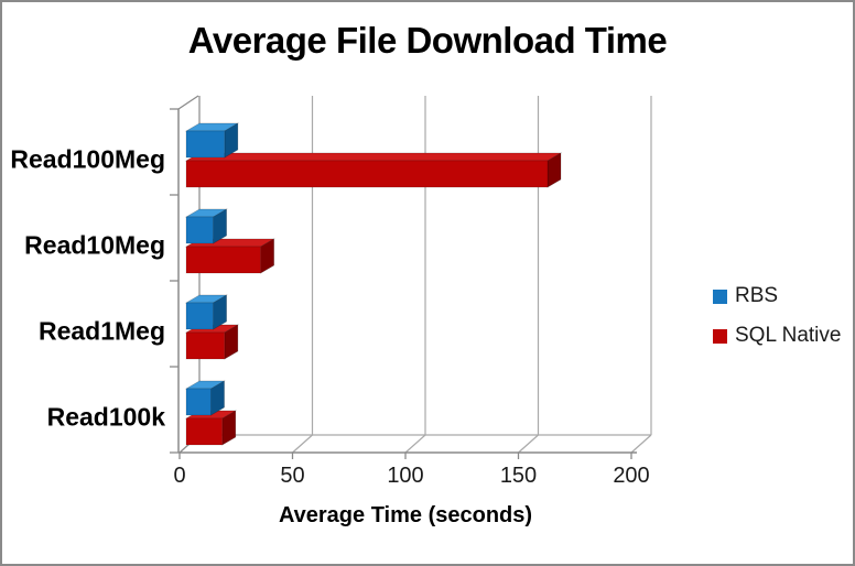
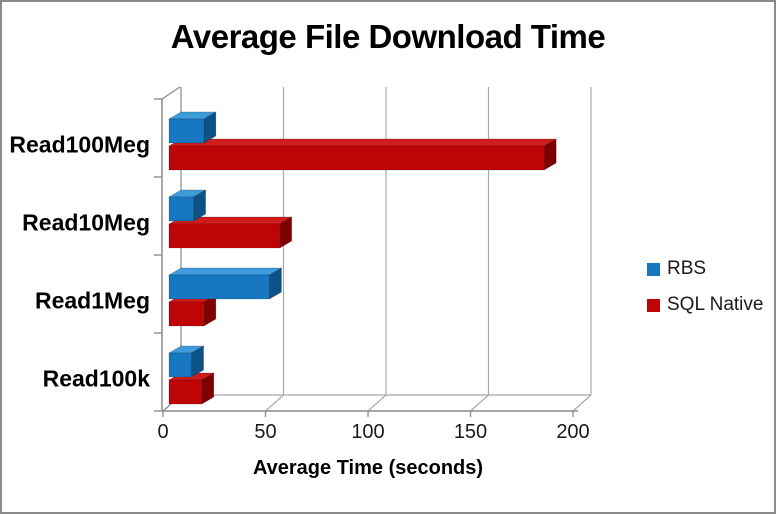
SQL Native/Read100Meg: 160 -> 183
SQL Native/Read10Meg: 33 -> 54
RBS/Read1Meg: 12 -> 49
